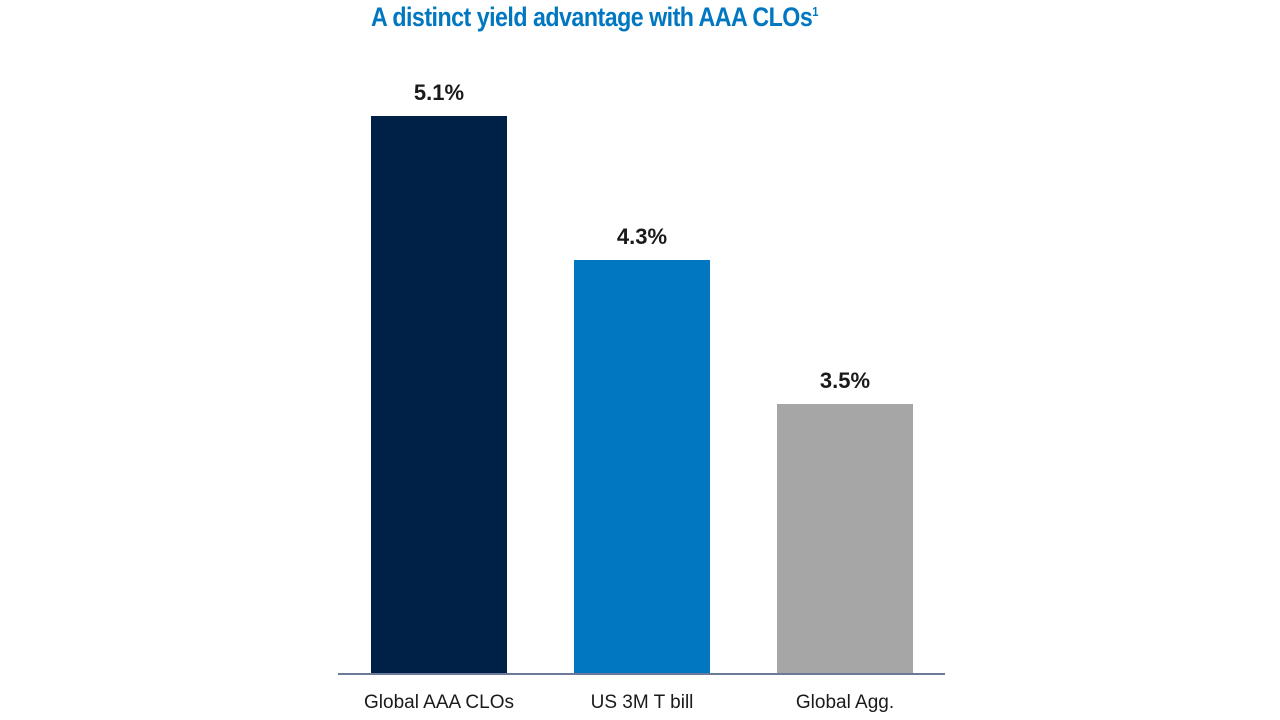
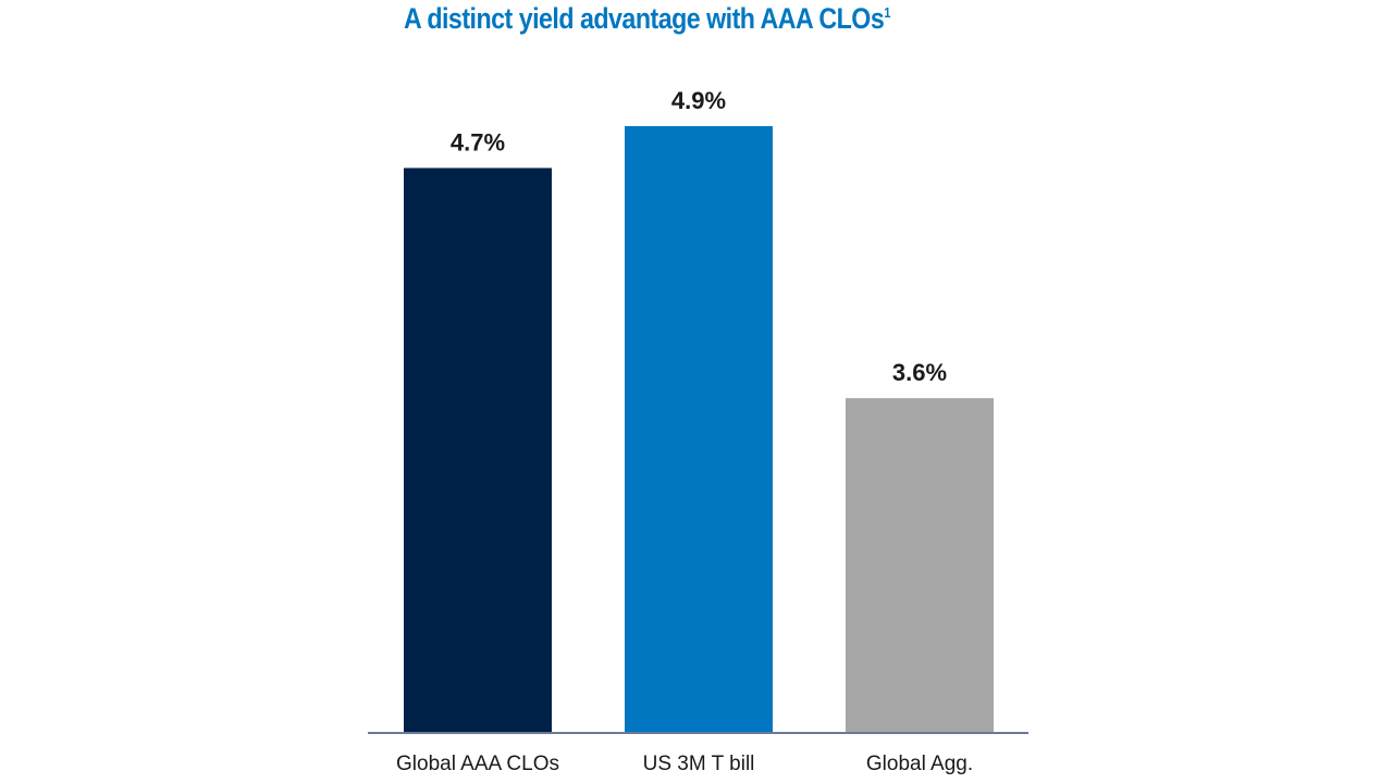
Global AAA CLOs: 5.1% -> 4.7%
US 3M T bill: 4.3% -> 4.9%
Global Agg.: 3.5% -> 3.6%
